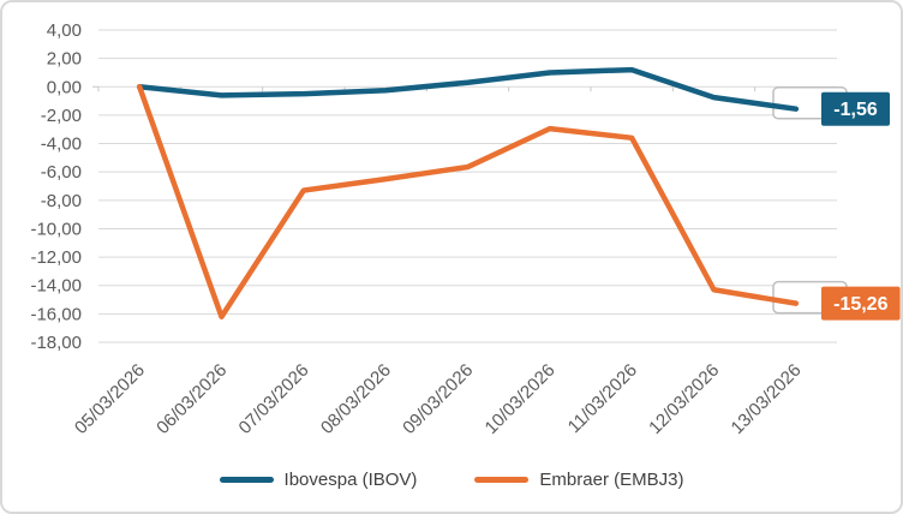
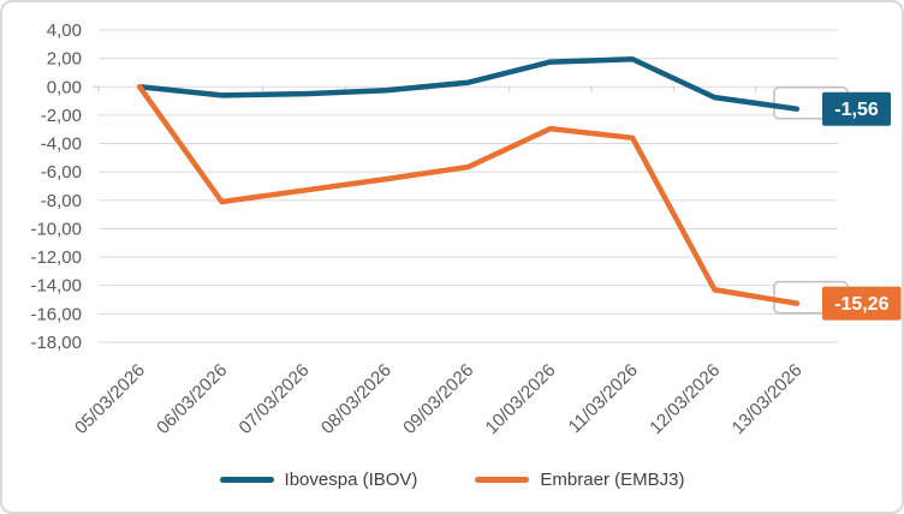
Embraer (EMBJ3)/06/03/2026: -16,2 -> -8,1
Ibovespa (IBOV)/10/03/2026: 1,0 -> 1,8
Ibovespa (IBOV)/11/03/2026: 1,2 -> 1,9
